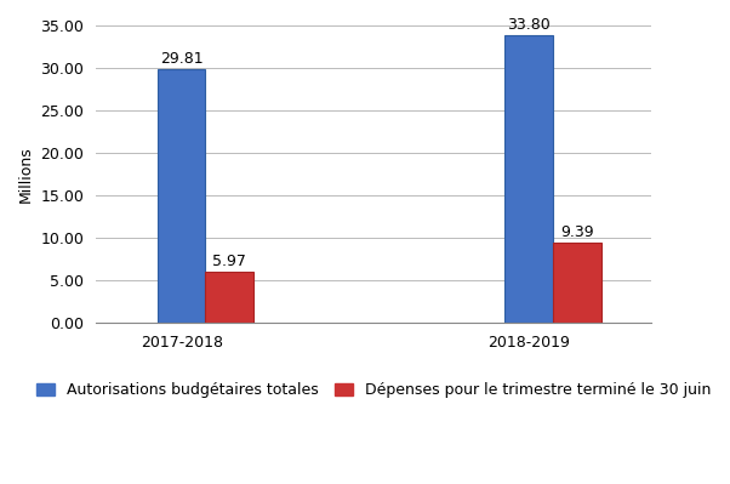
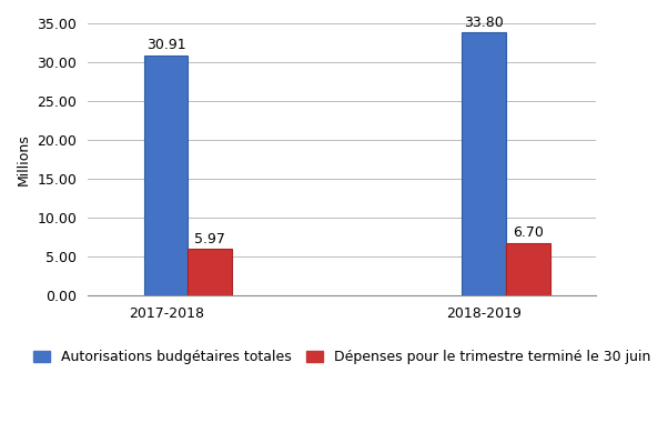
Autorisations budgétaires totales/2017-2018: 29.81 -> 30.91
Dépenses pour le trimestre terminé le 30 juin/2018-2019: 9.39 -> 6.70
